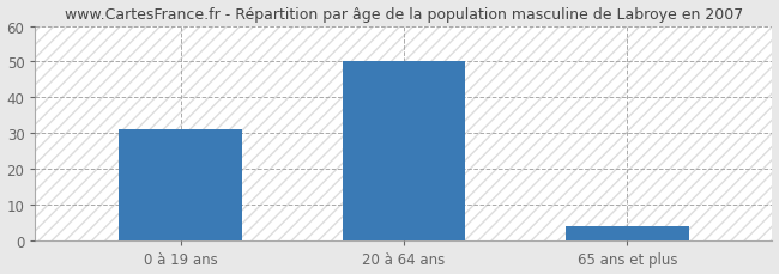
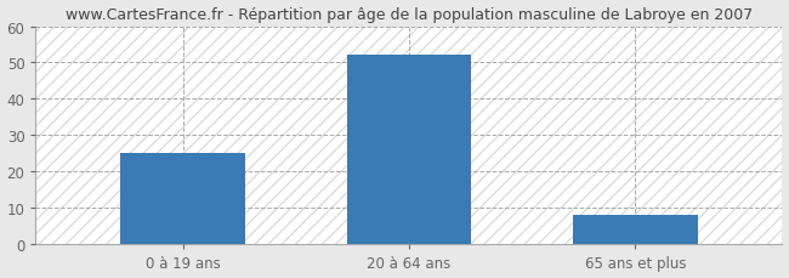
0 à 19 ans: 31 -> 25
20 à 64 ans: 50 -> 52
65 ans et plus: 4 -> 8
